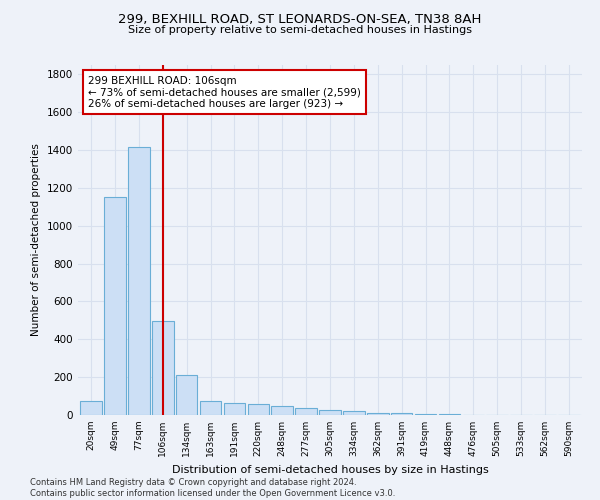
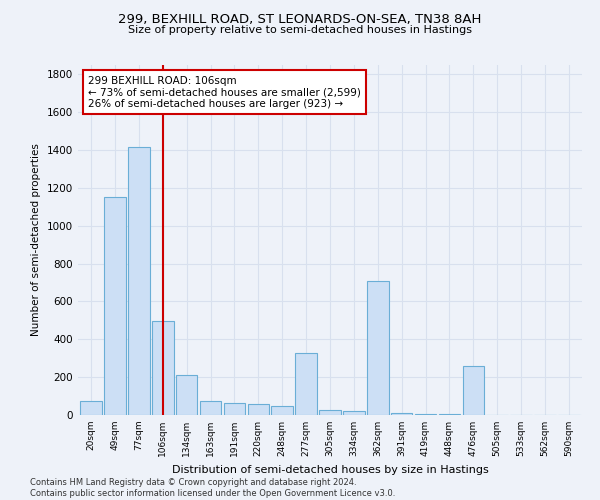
277sqm: 40 -> 330
362sqm: 10 -> 710
476sqm: 0 -> 260
